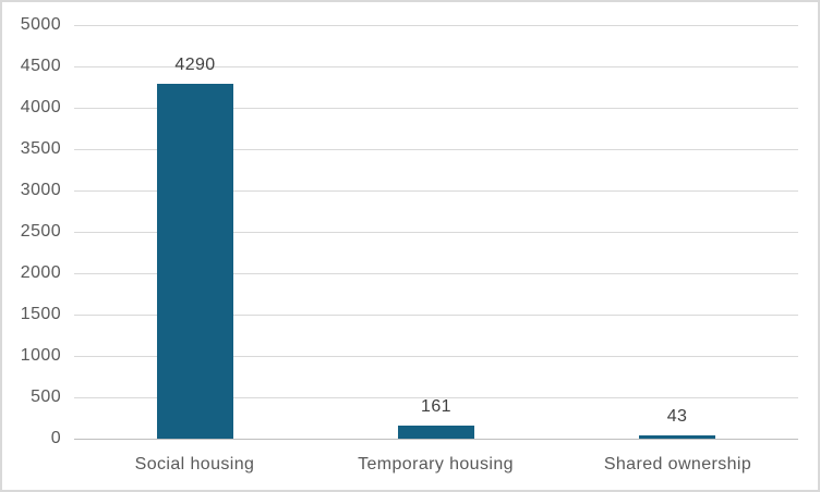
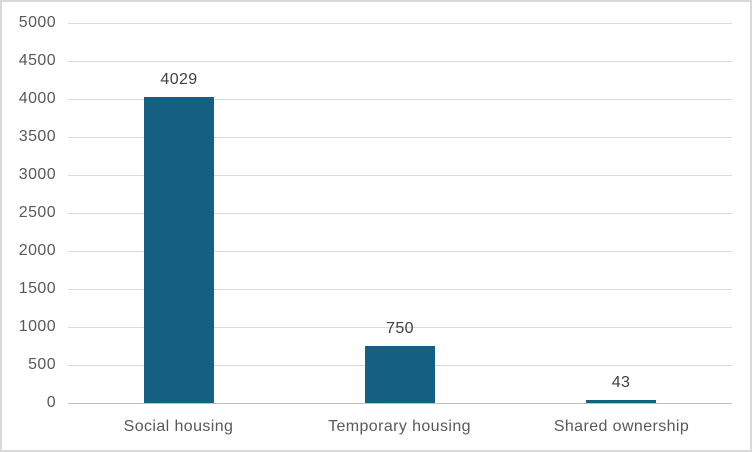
Social housing: 4290 -> 4029
Temporary housing: 161 -> 750
